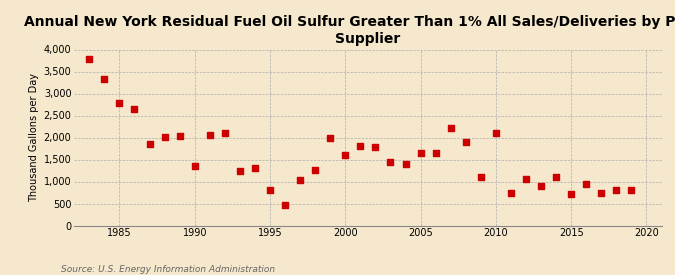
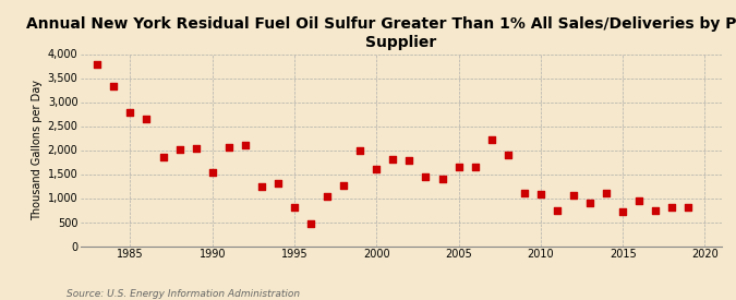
1990: 1,350 -> 1,530
2010: 2,100 -> 1,070
